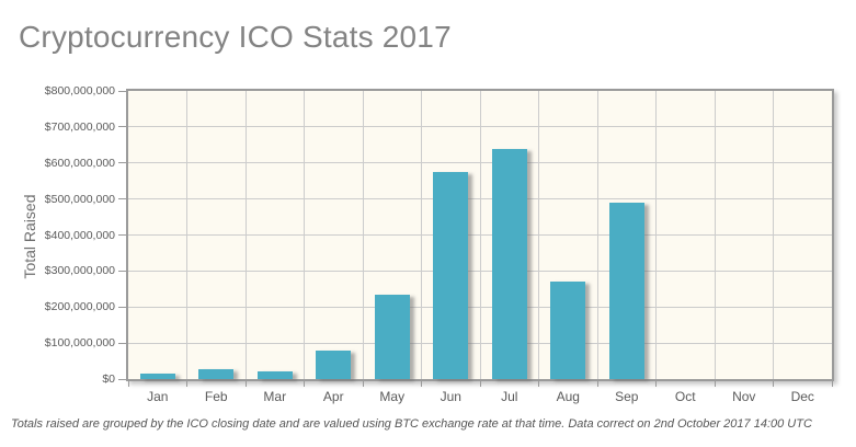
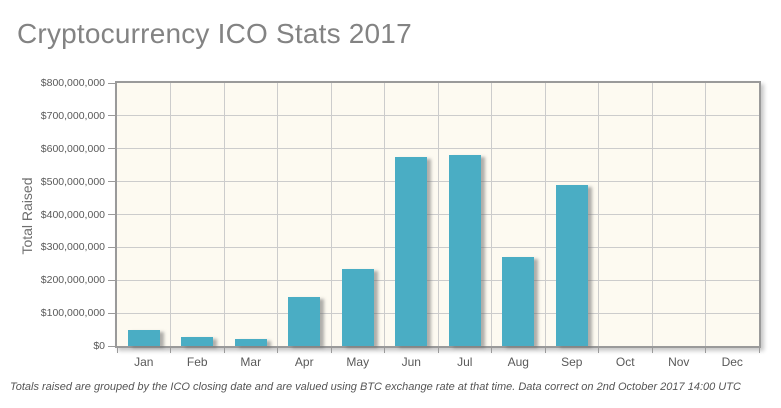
Jan: $20000000 -> $50000000
Apr: $80000000 -> $150000000
Jul: $640000000 -> $580000000
